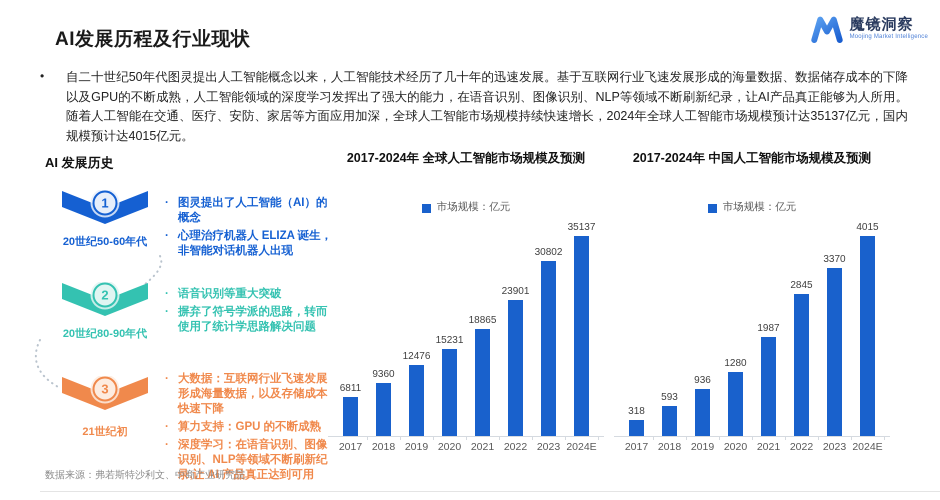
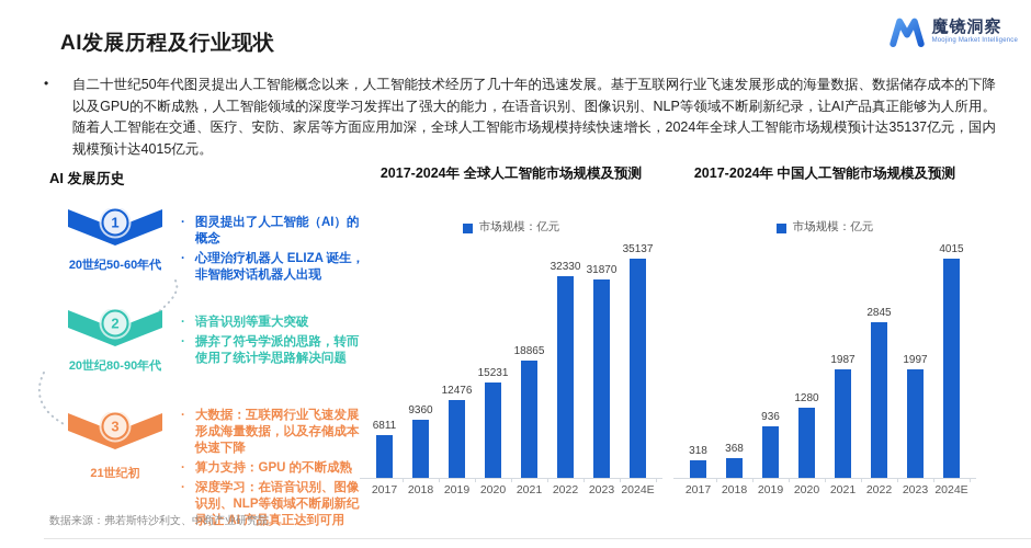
2017-2024年 全球人工智能市场规模及预测/2022: 23901 -> 32330
2017-2024年 全球人工智能市场规模及预测/2023: 30802 -> 31870
2017-2024年 中国人工智能市场规模及预测/2018: 593 -> 368
2017-2024年 中国人工智能市场规模及预测/2023: 3370 -> 1997
